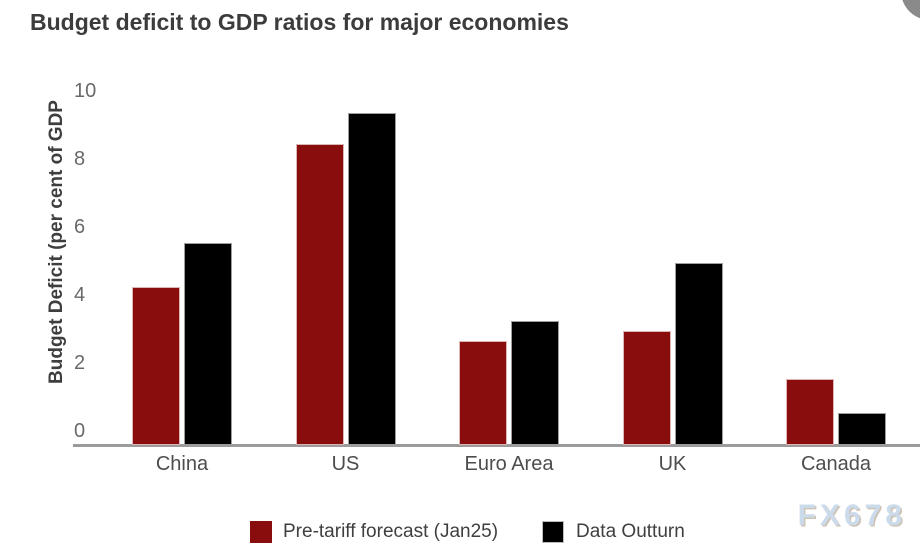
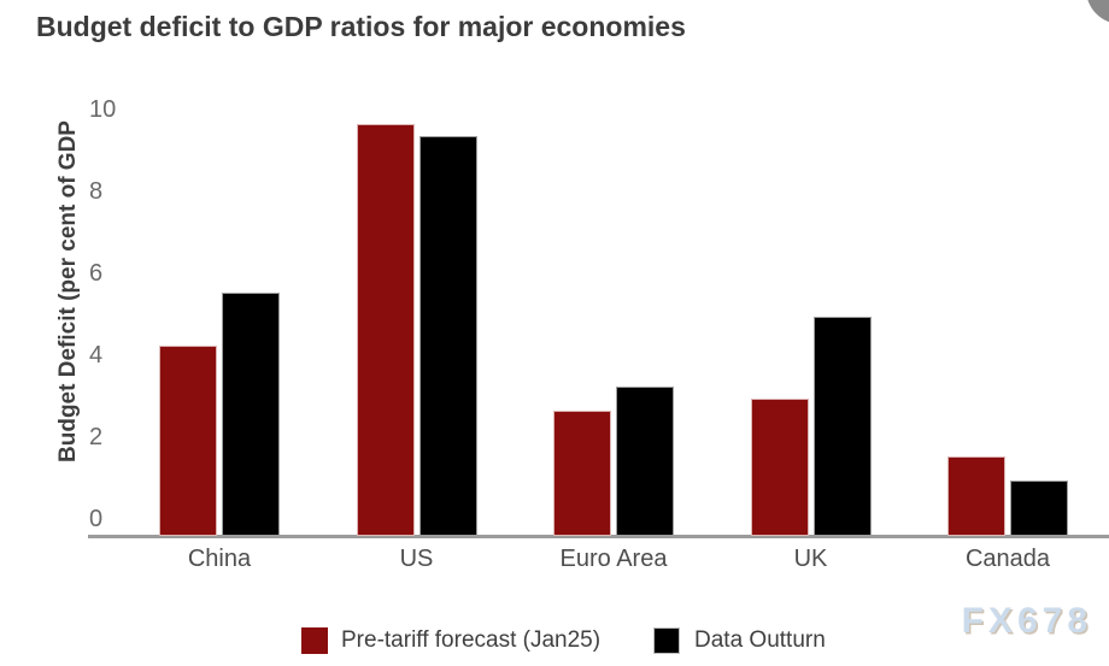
Pre-tariff forecast (Jan25)/US: 8.5 -> 9.7
Data Outturn/Canada: 0.6 -> 1.0
